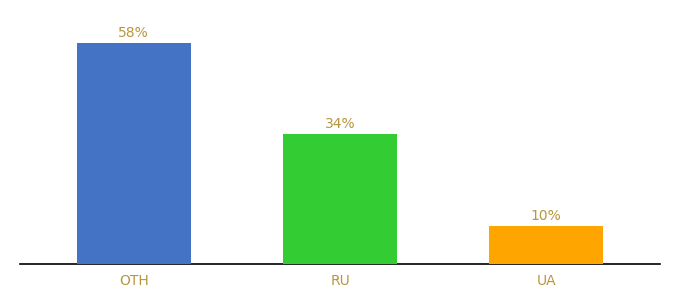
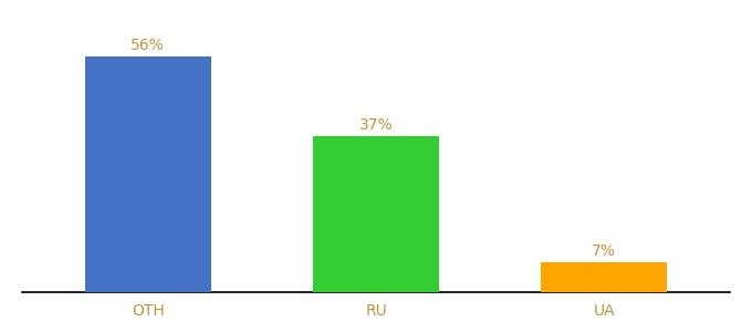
OTH: 58% -> 56%
RU: 34% -> 37%
UA: 10% -> 7%
